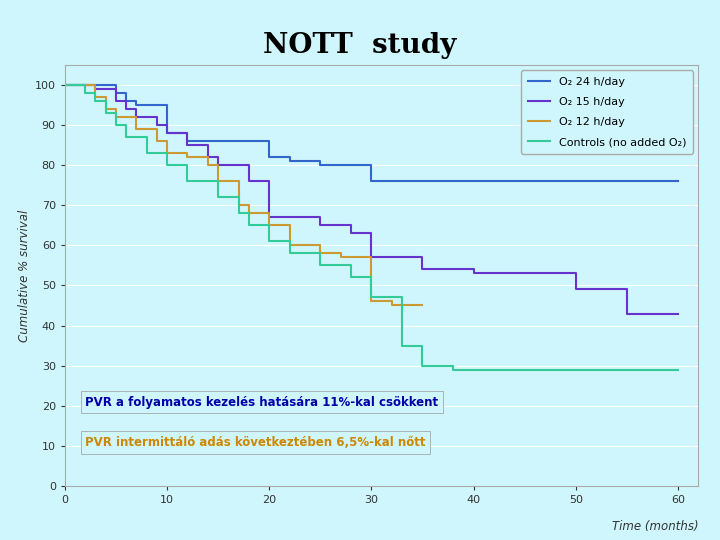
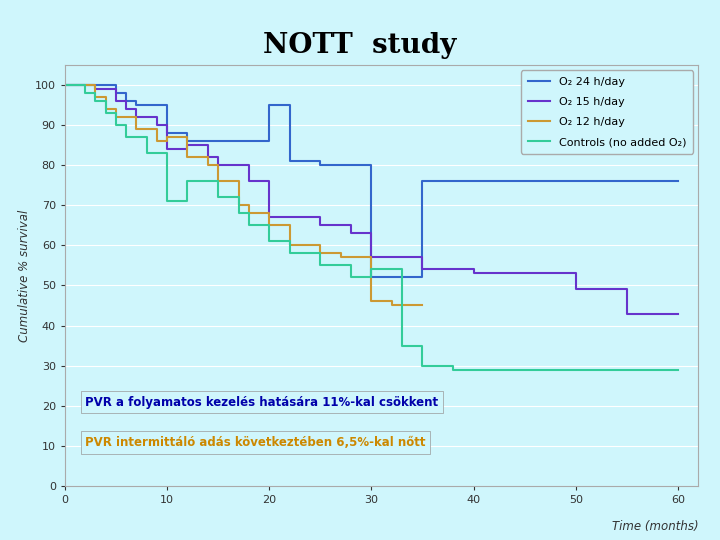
O₂ 15 h/day/10: 88 -> 84
O₂ 12 h/day/10: 83 -> 87
Controls (no added O₂)/10: 80 -> 71
O₂ 24 h/day/20: 82 -> 95
O₂ 24 h/day/30: 76 -> 52
Controls (no added O₂)/30: 47 -> 54
